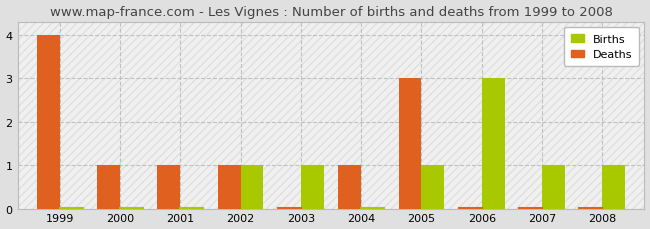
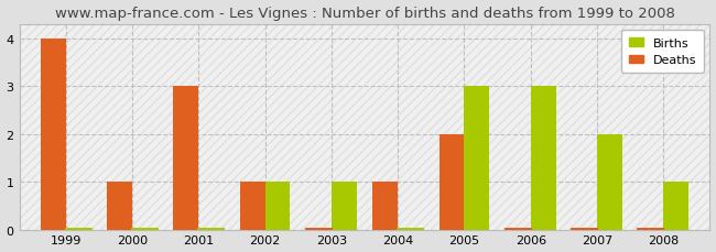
Deaths/2001: 1 -> 3
Deaths/2005: 3 -> 2
Births/2005: 1 -> 3
Births/2007: 1 -> 2
